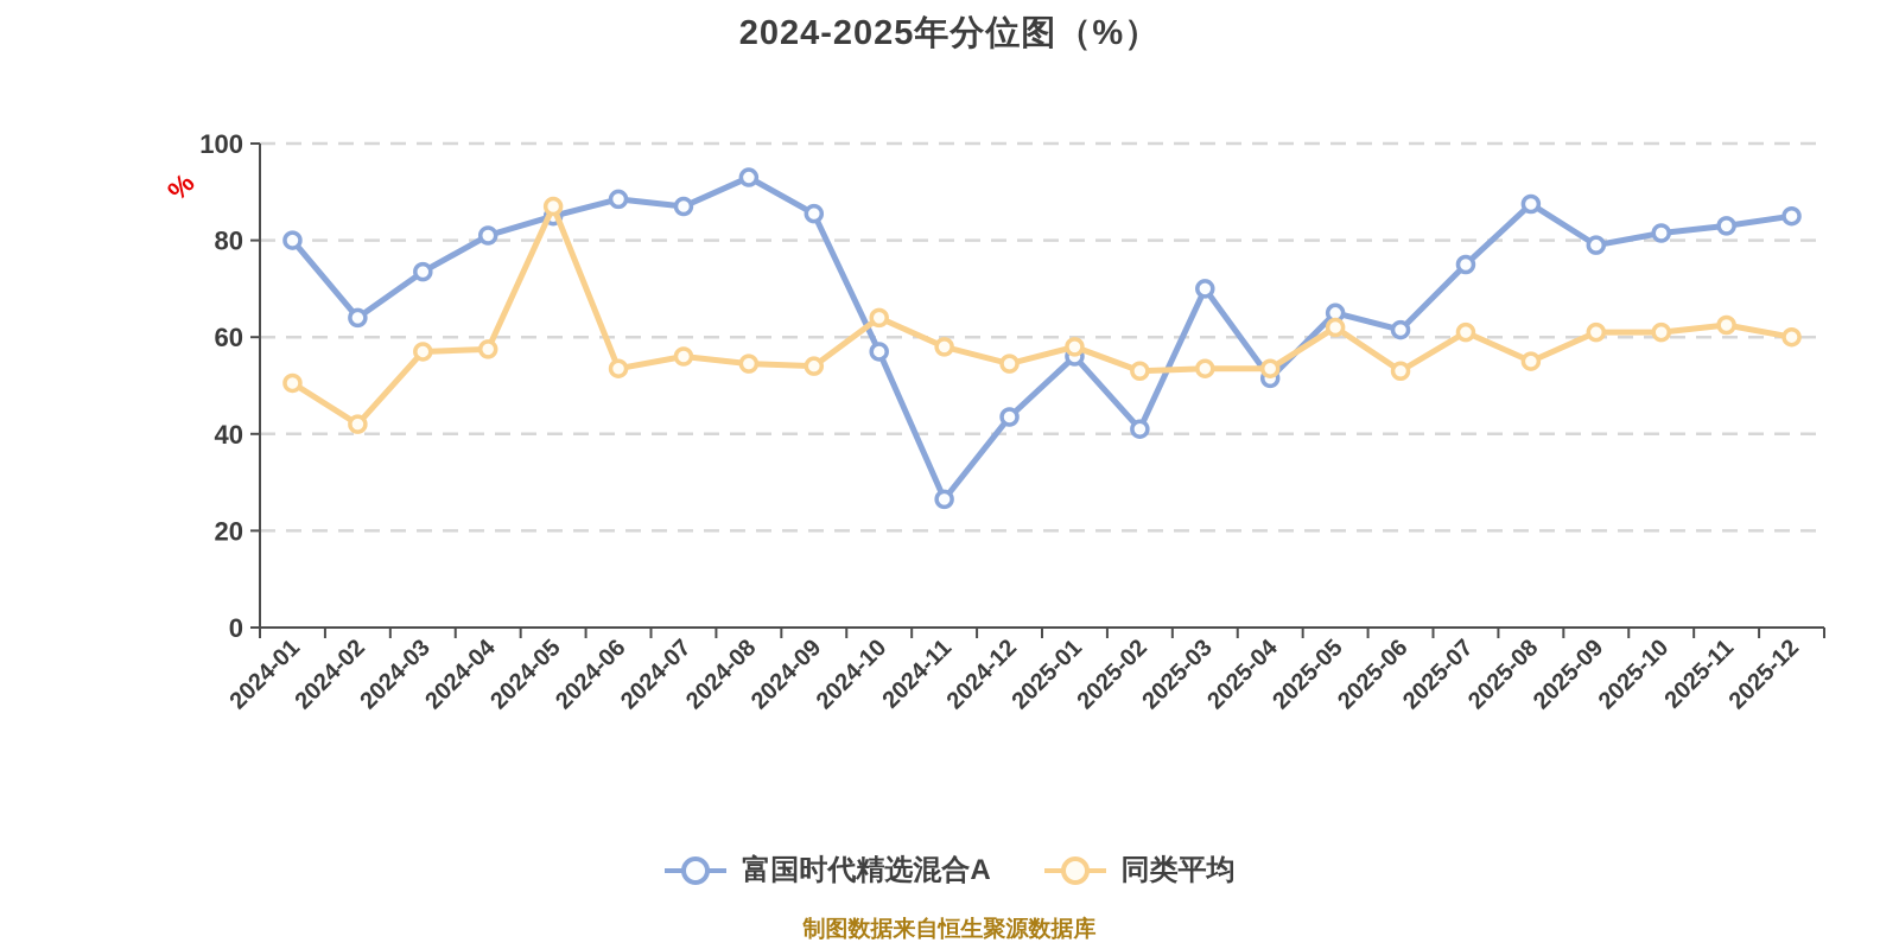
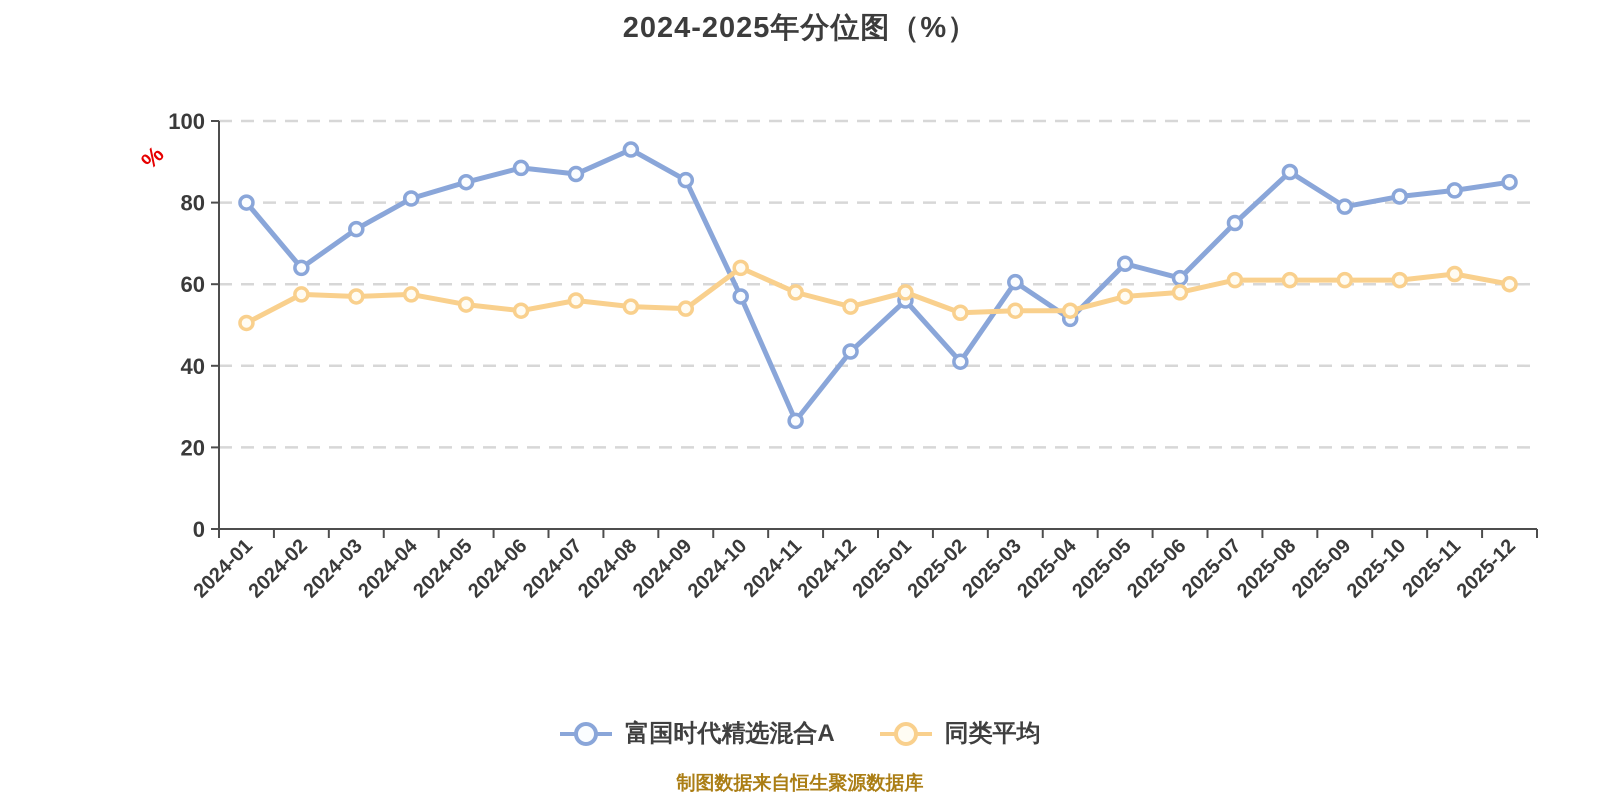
同类平均/2024-02: 42 -> 58
同类平均/2024-05: 87 -> 55
富国时代精选混合A/2025-03: 70 -> 60
同类平均/2025-05: 62 -> 57
同类平均/2025-06: 53 -> 58
同类平均/2025-08: 55 -> 61
